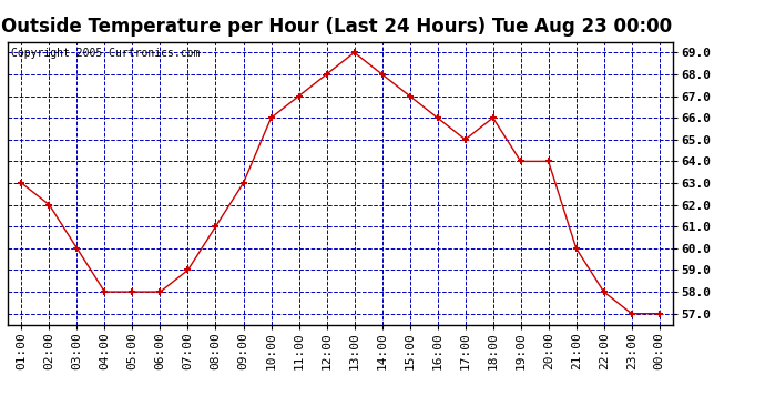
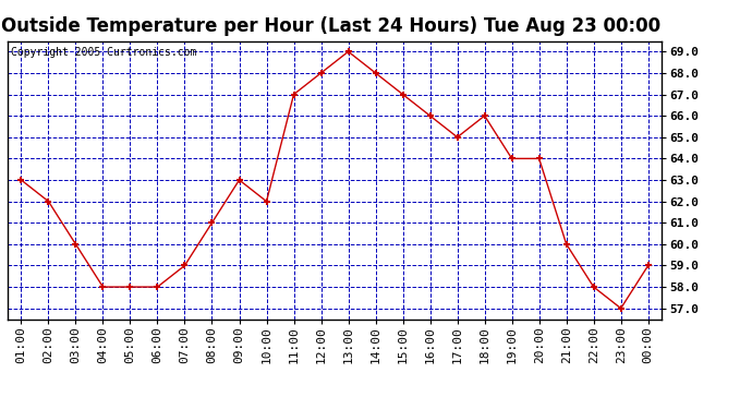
10:00: 66 -> 62
00:00: 57 -> 59
